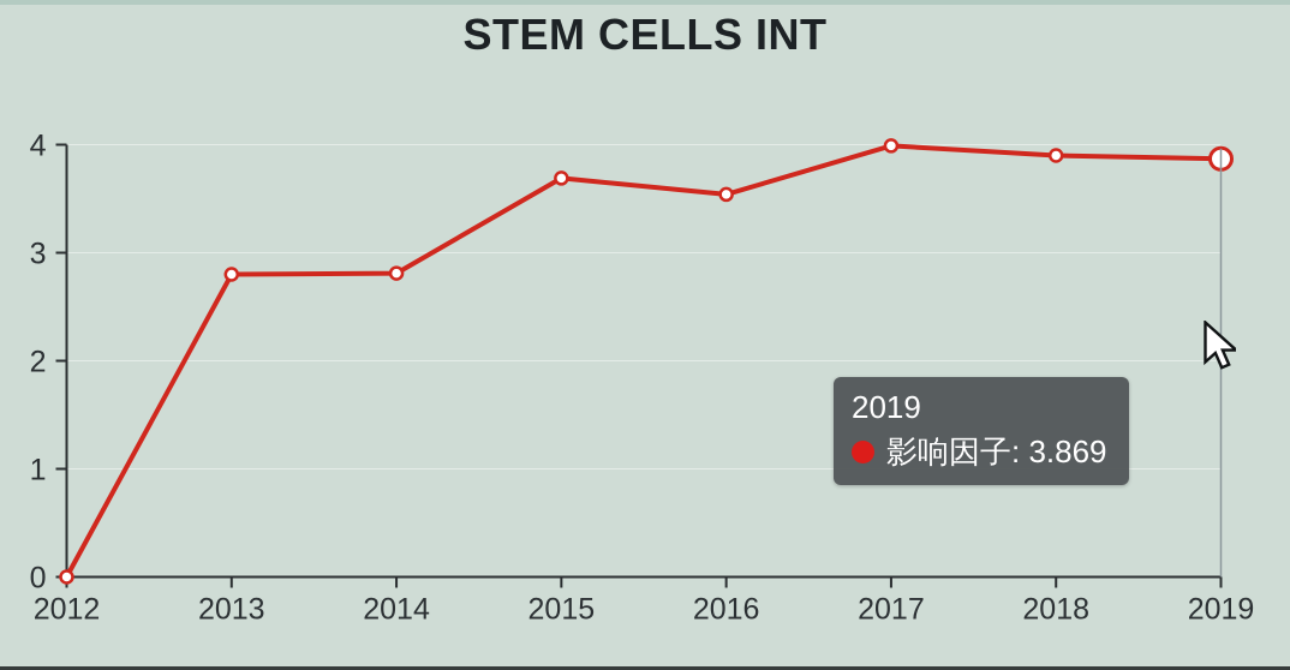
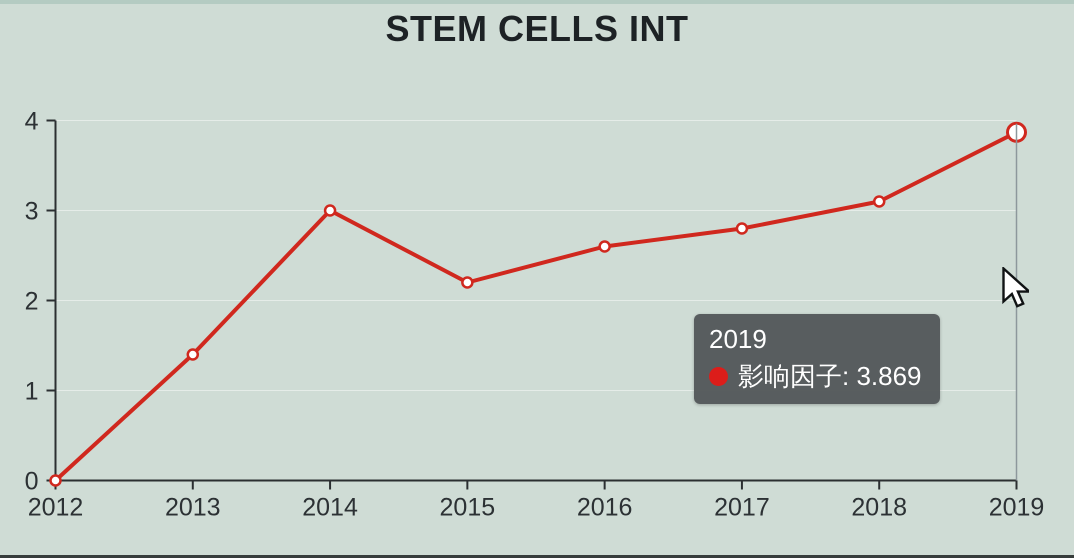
2013: 2.8 -> 1.4
2014: 2.8 -> 3.0
2015: 3.7 -> 2.2
2016: 3.5 -> 2.6
2017: 4.0 -> 2.8
2018: 3.9 -> 3.1
